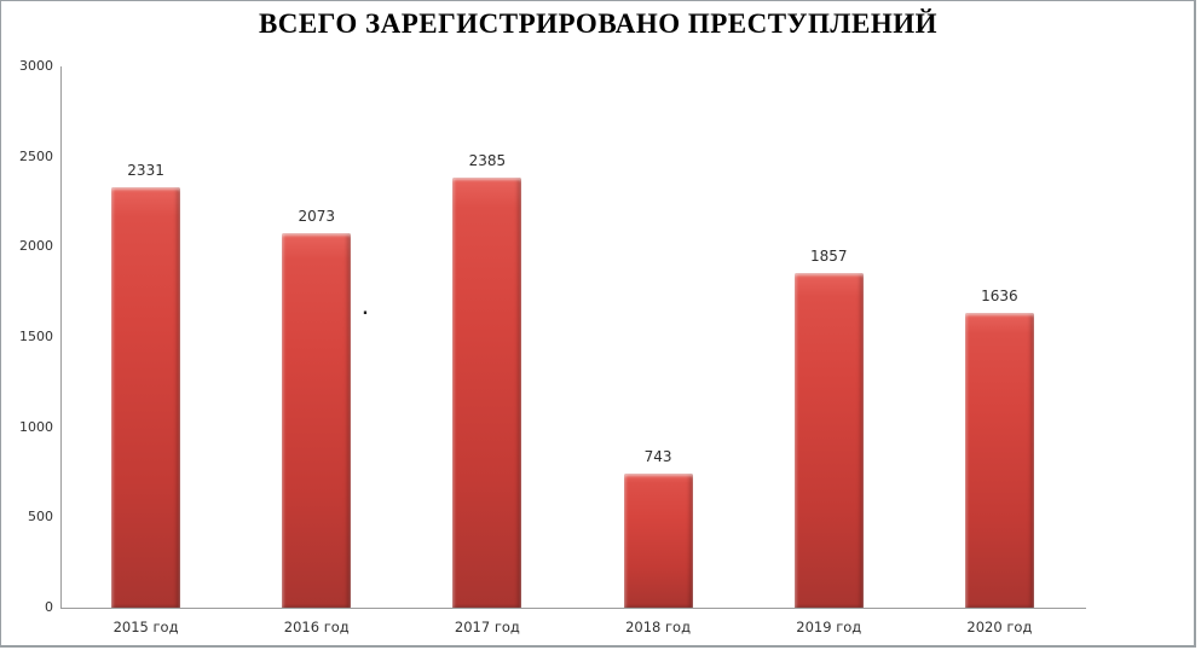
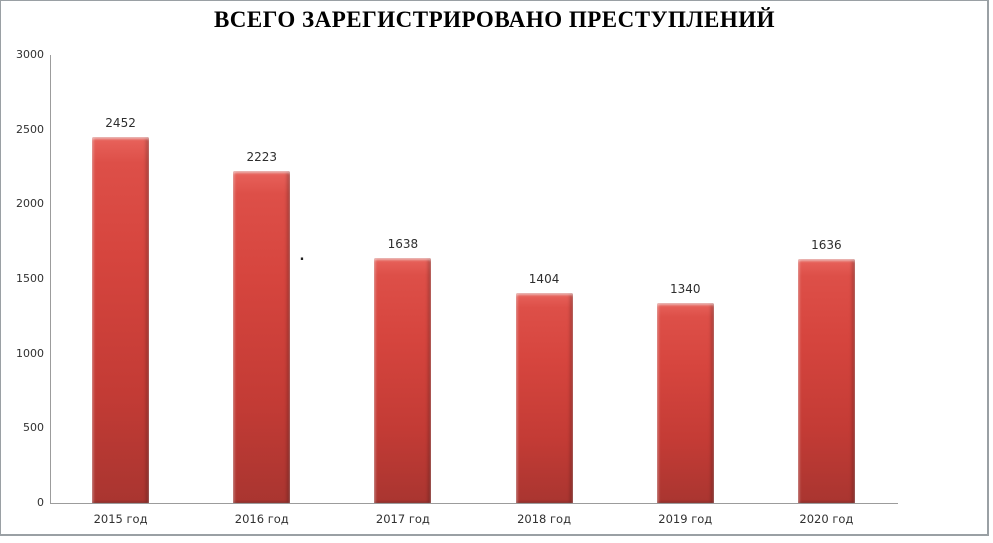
2015 год: 2331 -> 2452
2016 год: 2073 -> 2223
2017 год: 2385 -> 1638
2018 год: 743 -> 1404
2019 год: 1857 -> 1340
